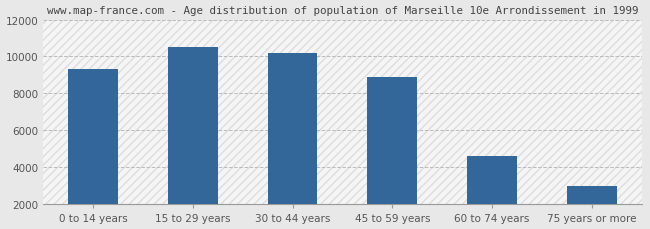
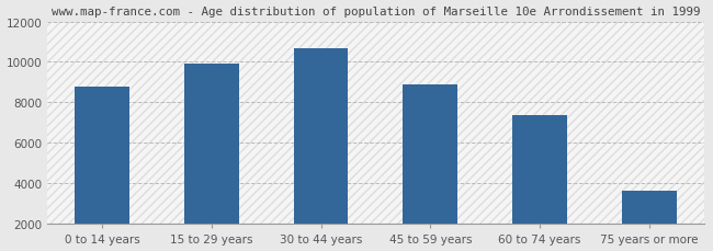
0 to 14 years: 9300 -> 8800
15 to 29 years: 10500 -> 9900
30 to 44 years: 10200 -> 10700
60 to 74 years: 4600 -> 7400
75 years or more: 3000 -> 3600
